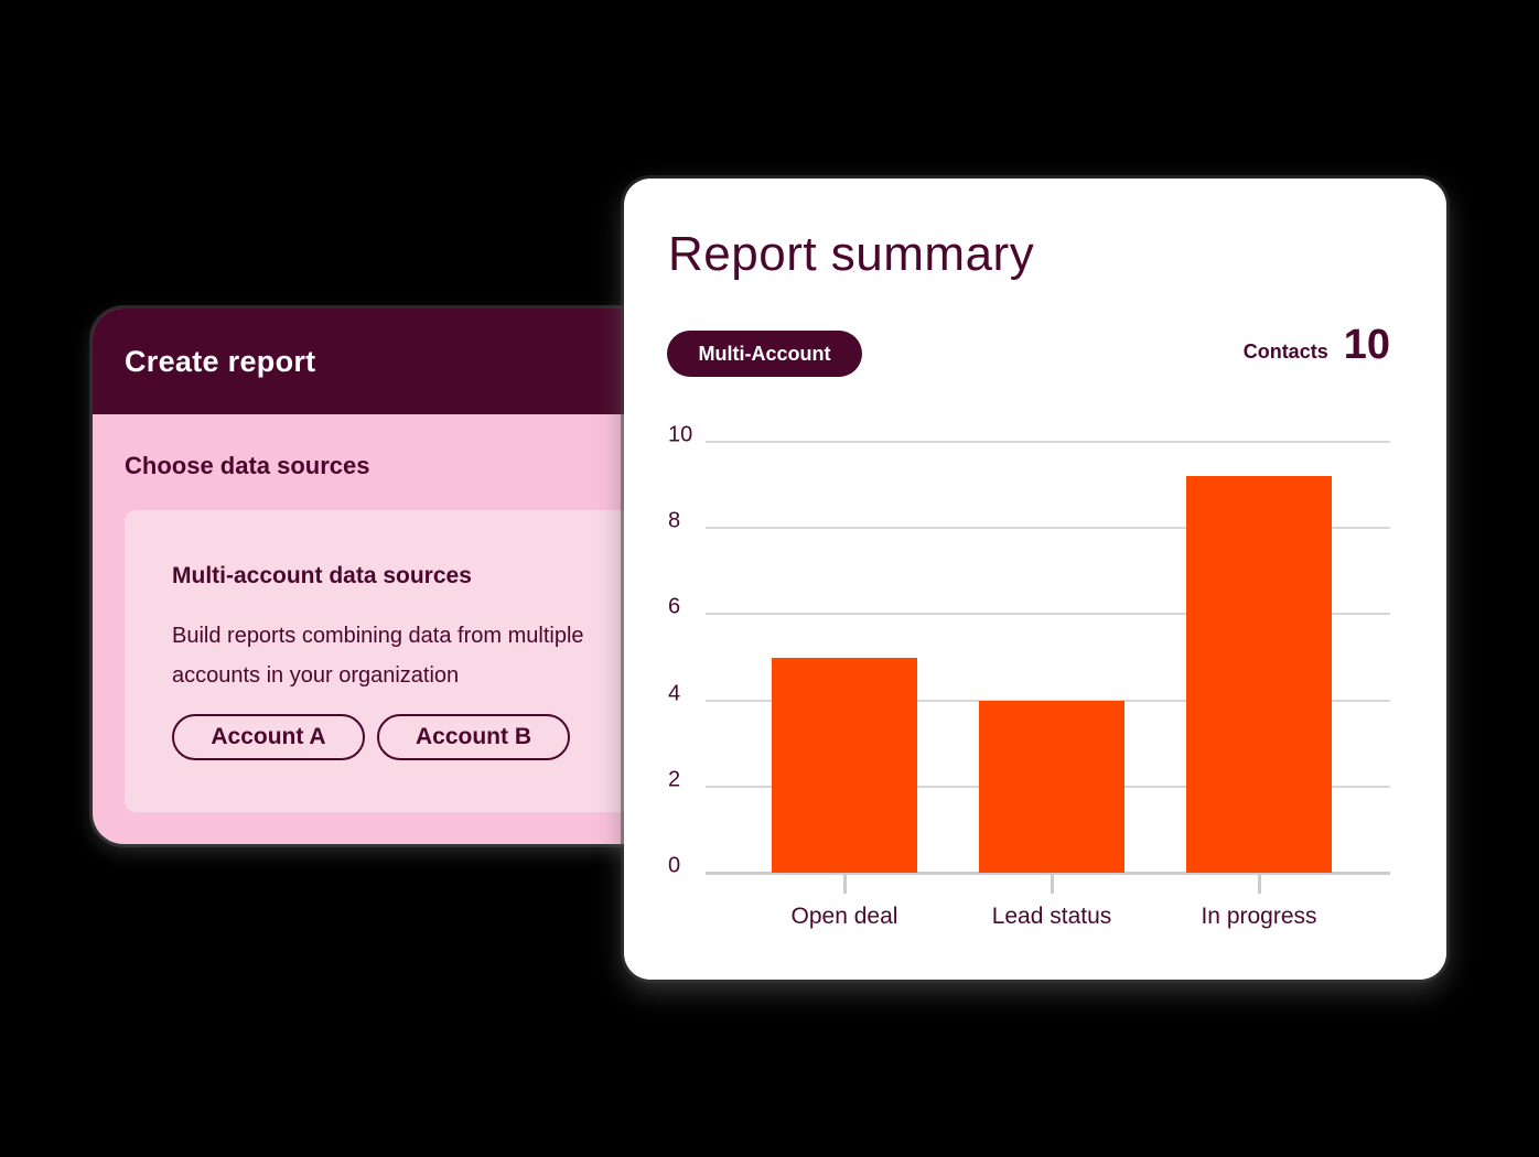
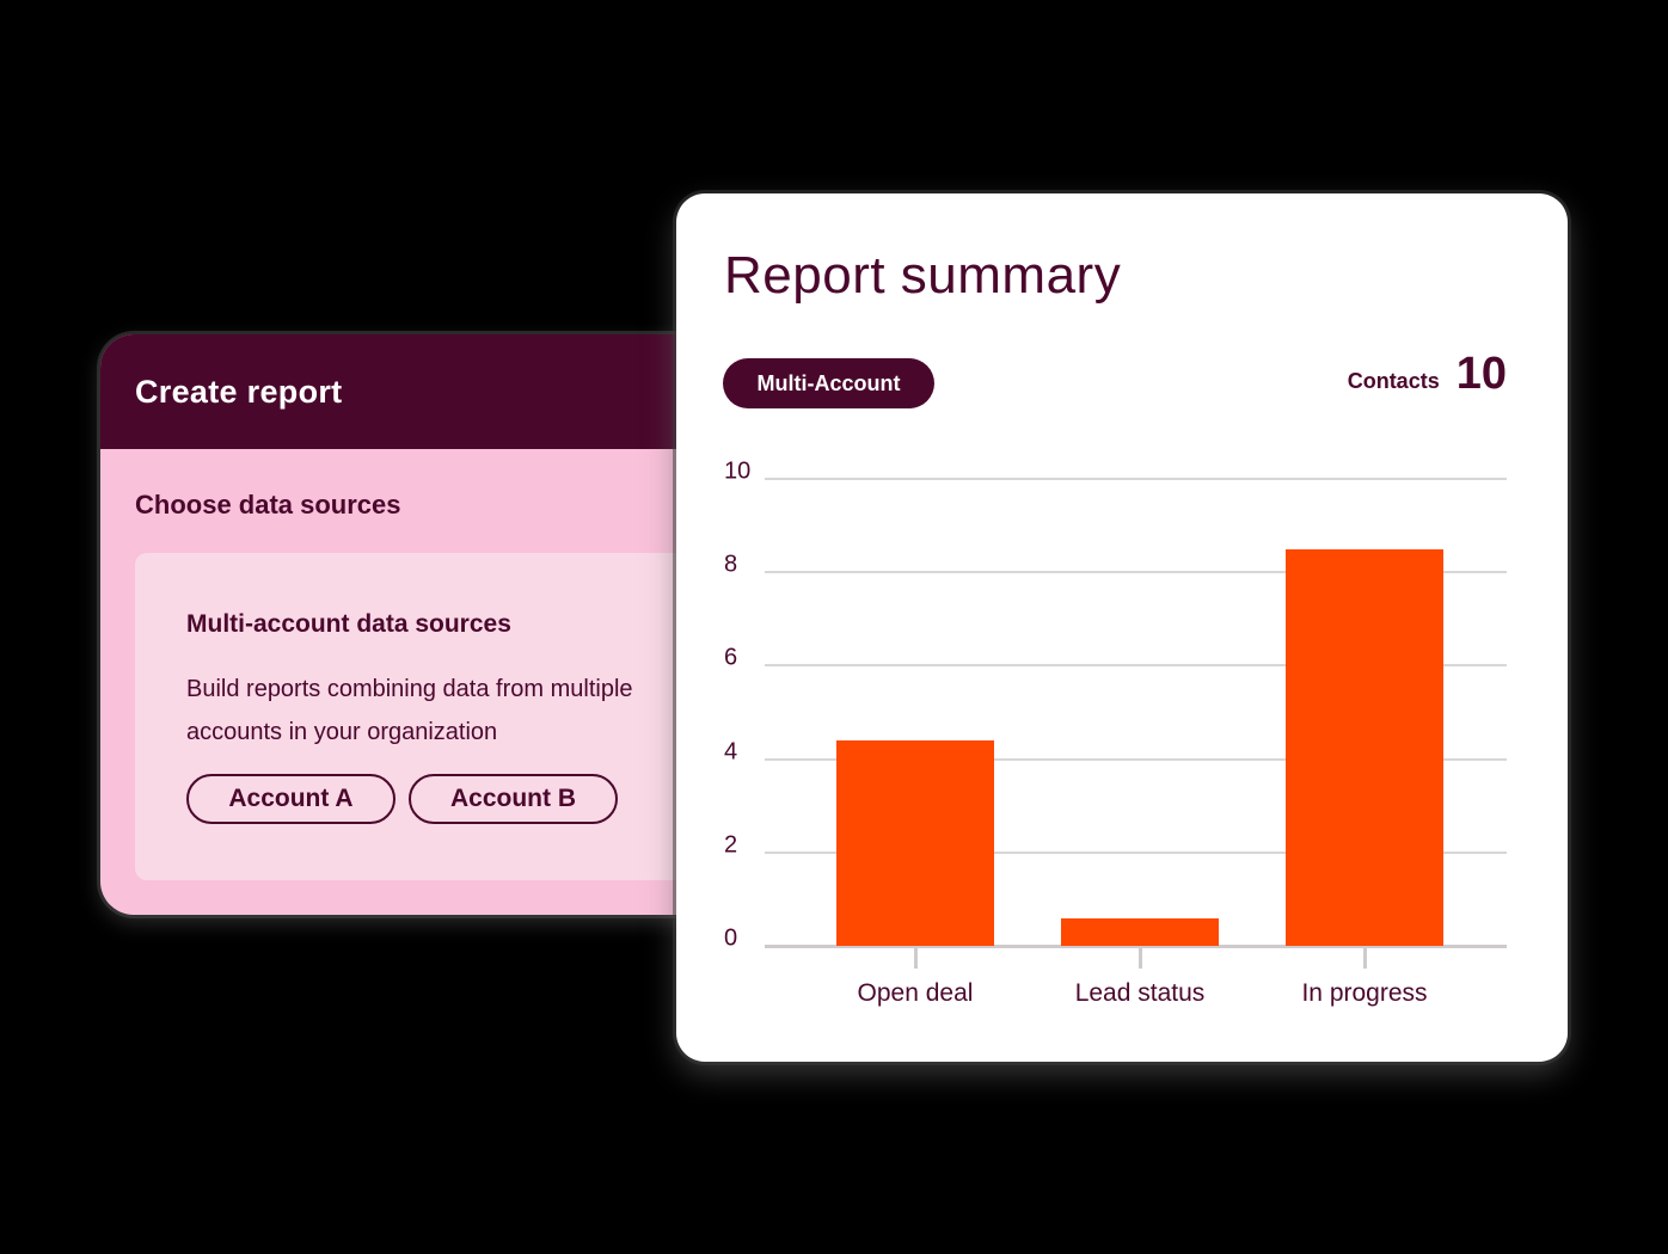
Open deal: 5.0 -> 4.4
Lead status: 4.0 -> 0.6
In progress: 9.2 -> 8.5
